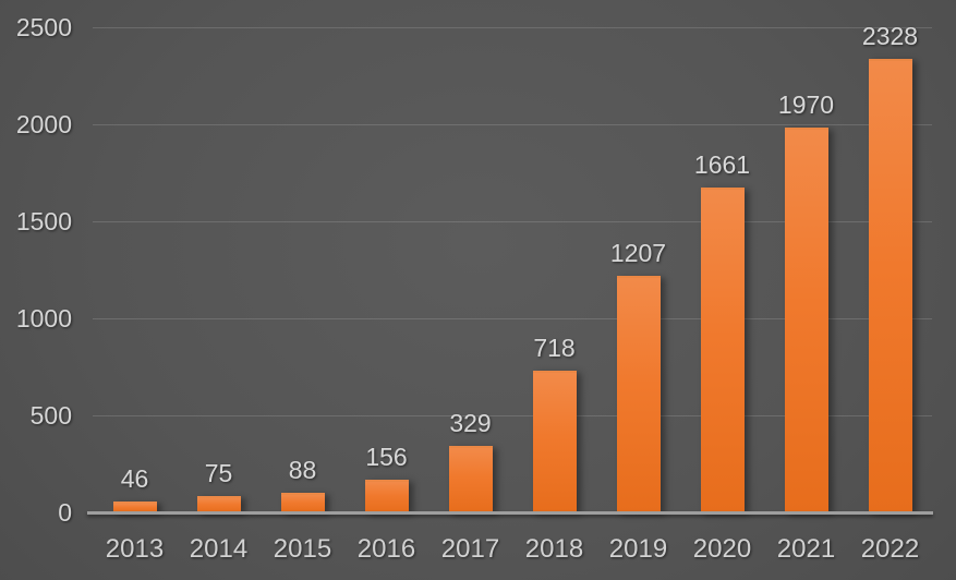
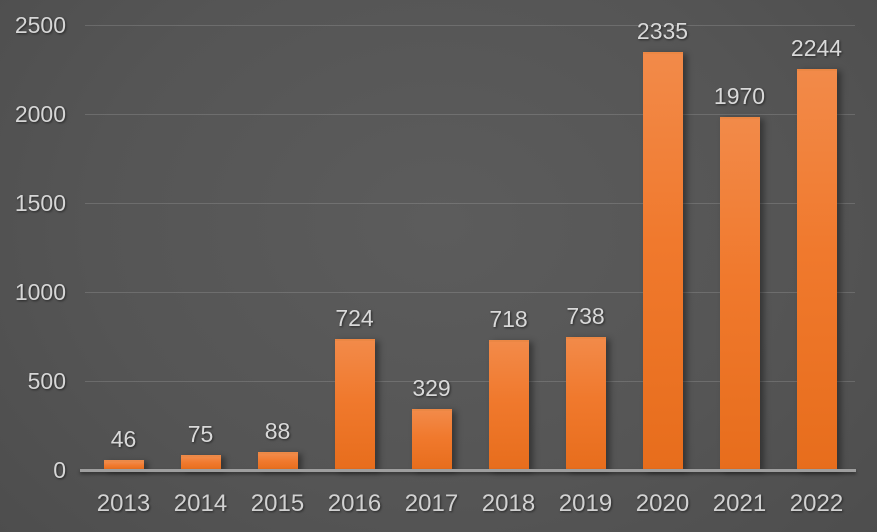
2016: 156 -> 724
2019: 1207 -> 738
2020: 1661 -> 2335
2022: 2328 -> 2244
